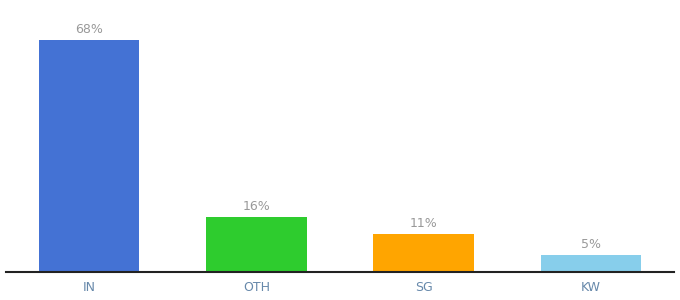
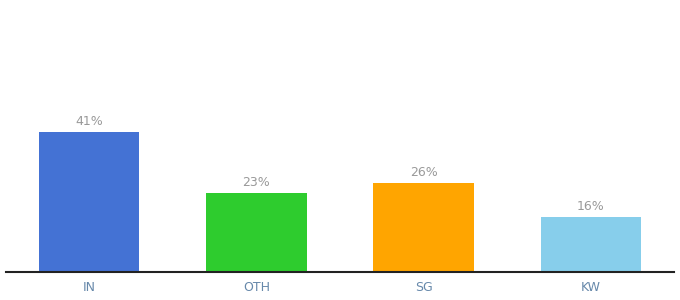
IN: 68% -> 41%
OTH: 16% -> 23%
SG: 11% -> 26%
KW: 5% -> 16%
